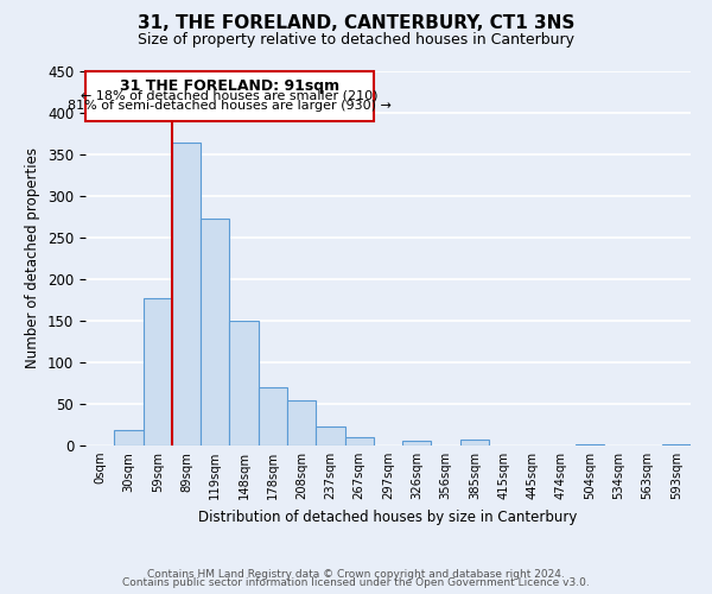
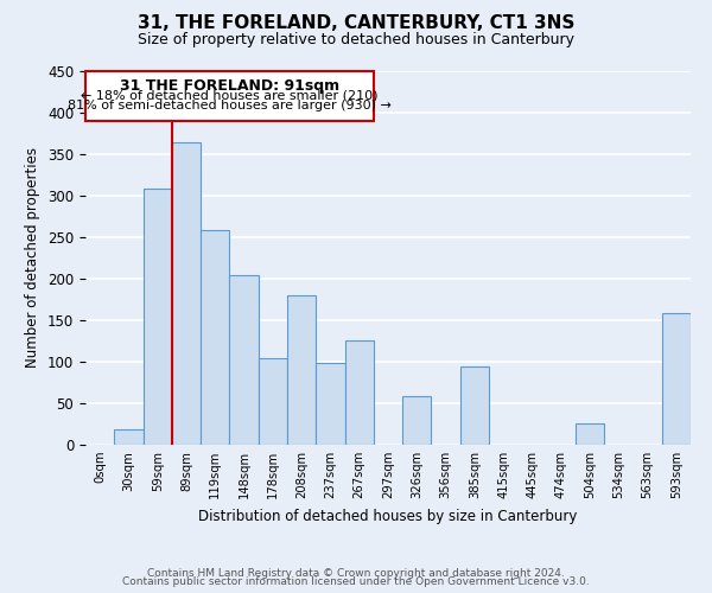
59sqm: 177 -> 308
119sqm: 273 -> 258
148sqm: 150 -> 204
178sqm: 70 -> 104
208sqm: 55 -> 180
237sqm: 23 -> 98
267sqm: 10 -> 126
326sqm: 6 -> 58
385sqm: 7 -> 94
504sqm: 2 -> 26
593sqm: 2 -> 158
